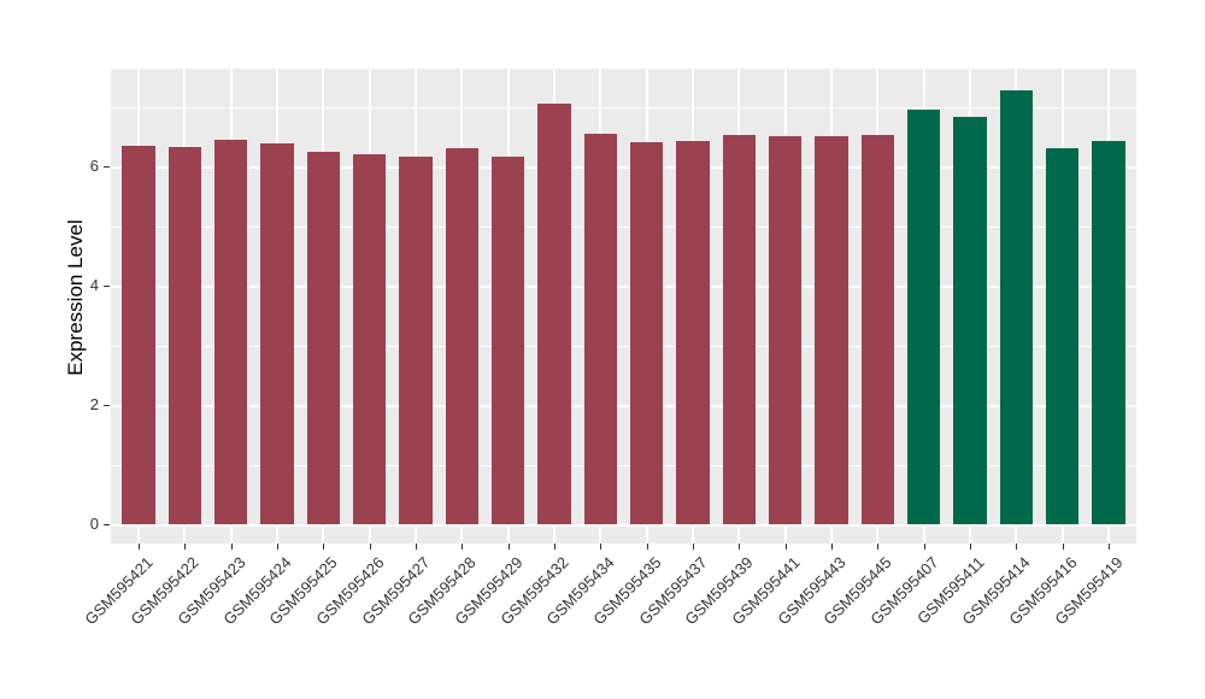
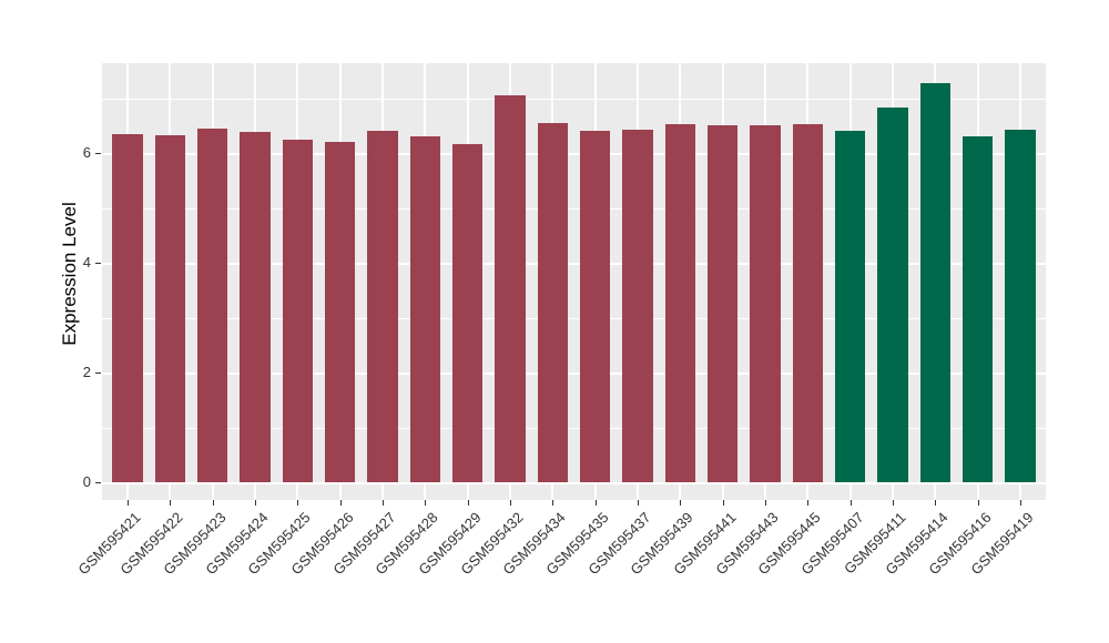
GSM595427: 6.2 -> 6.4
GSM595407: 6.9 -> 6.4
